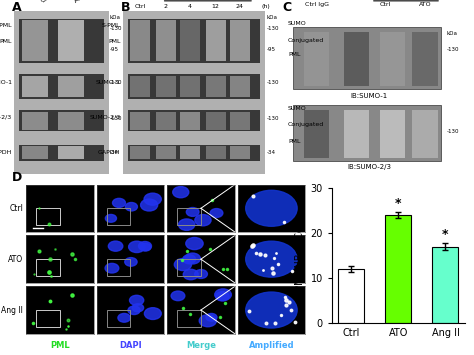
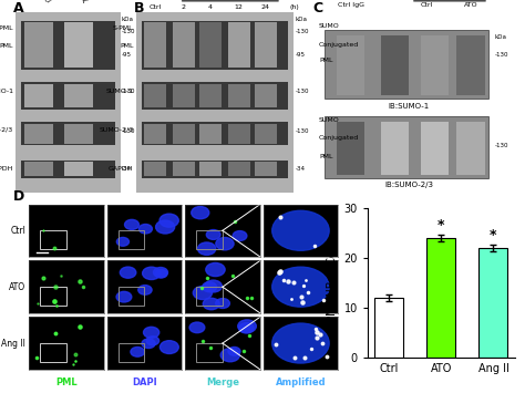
Ang II: 17 -> 22
